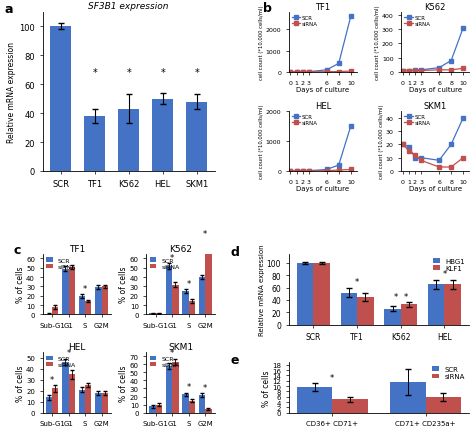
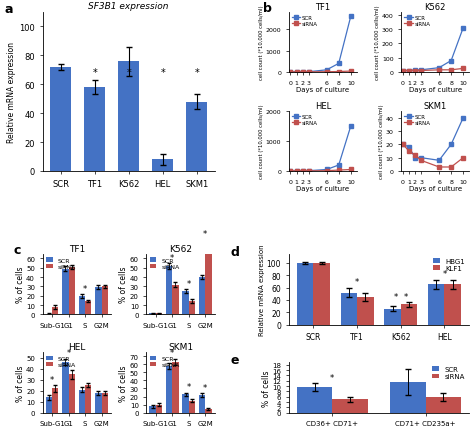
SF3B1 expression/SCR: 100 -> 72
SF3B1 expression/TF1: 38 -> 58
SF3B1 expression/K562: 43 -> 76
SF3B1 expression/HEL: 50 -> 8
